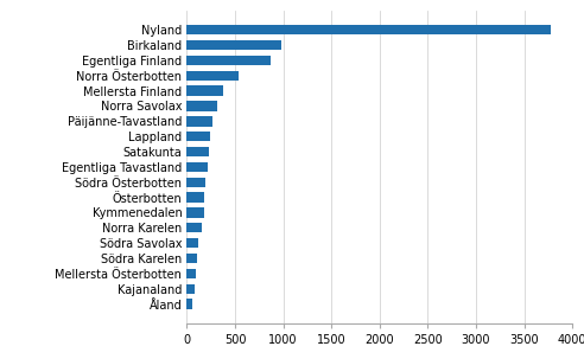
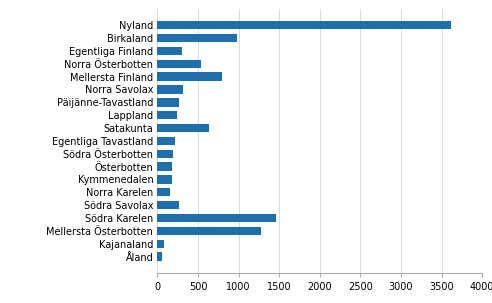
Nyland: 3780 -> 3620
Egentliga Finland: 870 -> 300
Mellersta Finland: 380 -> 800
Satakunta: 230 -> 640
Södra Savolax: 120 -> 260
Södra Karelen: 100 -> 1460
Mellersta Österbotten: 90 -> 1280
